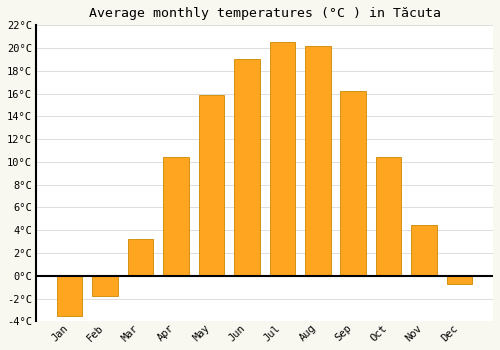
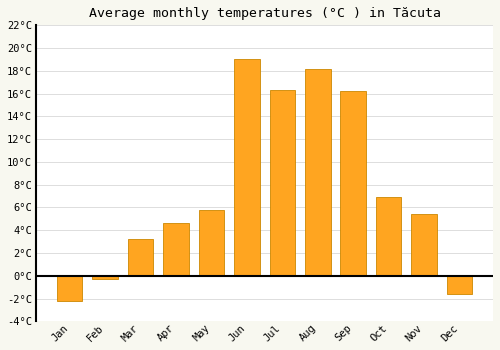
Jan: -3.5°C -> -2.2°C
Feb: -1.8°C -> -0.3°C
Apr: 10.4°C -> 4.6°C
May: 15.9°C -> 5.8°C
Jul: 20.5°C -> 16.3°C
Aug: 20.2°C -> 18.2°C
Oct: 10.4°C -> 6.9°C
Nov: 4.5°C -> 5.4°C
Dec: -0.7°C -> -1.6°C
